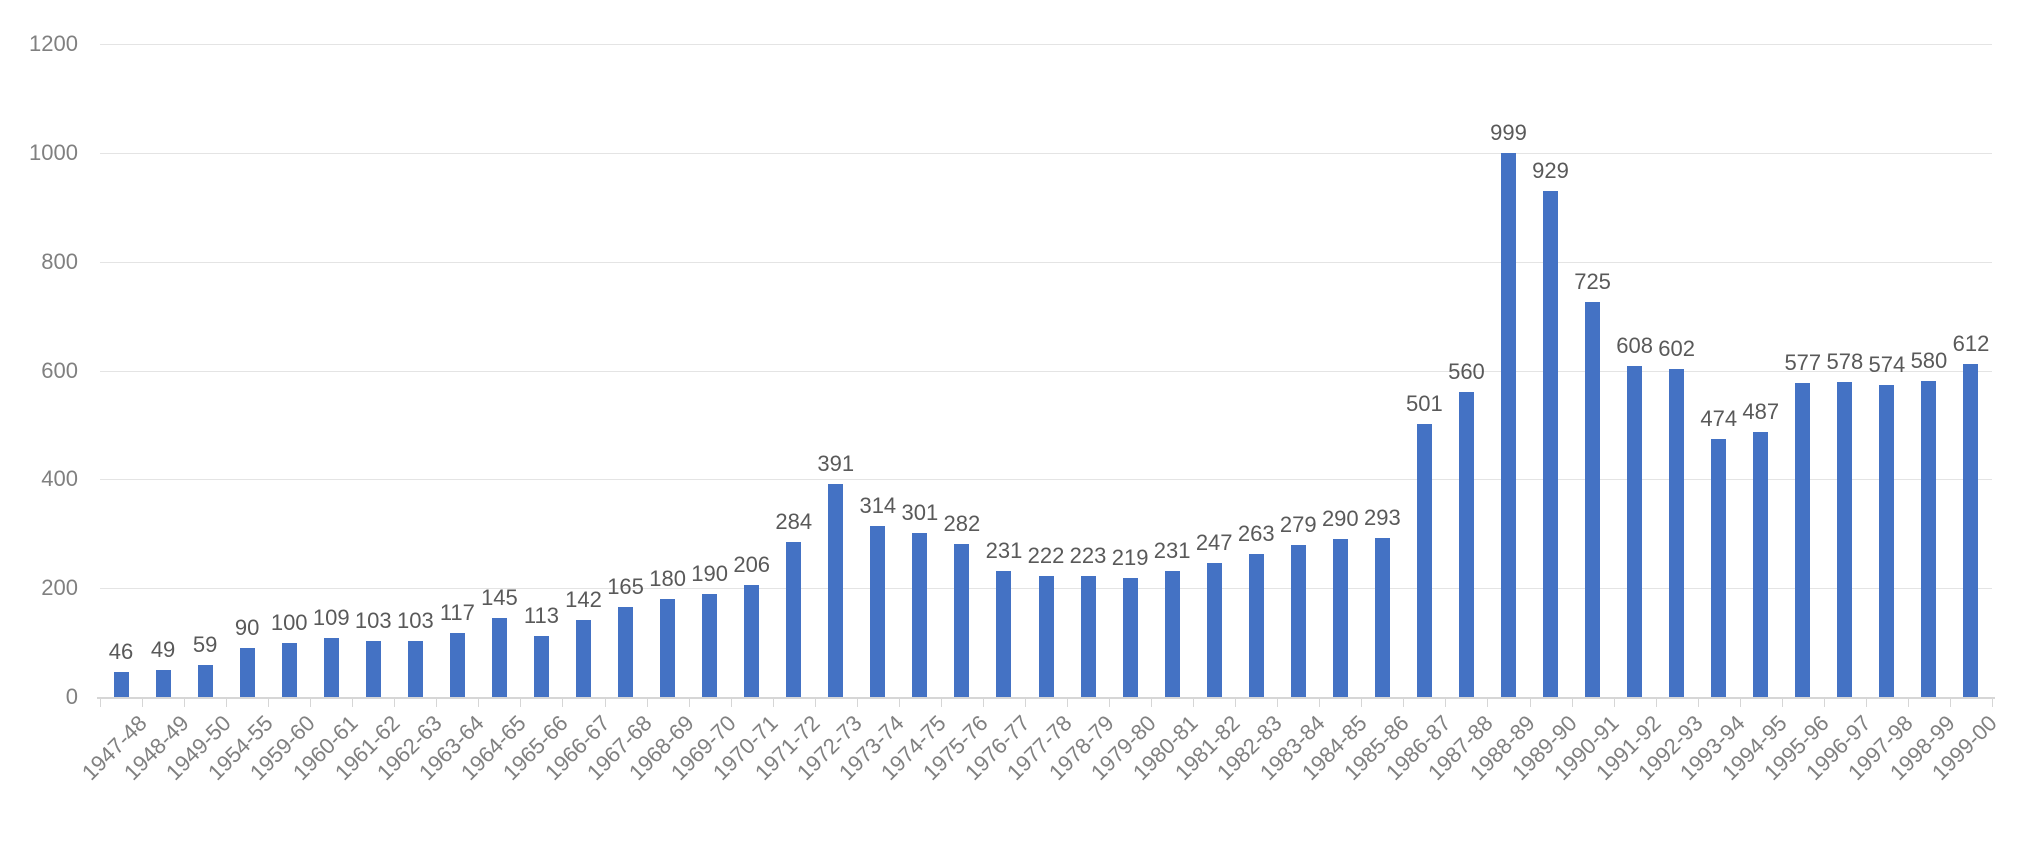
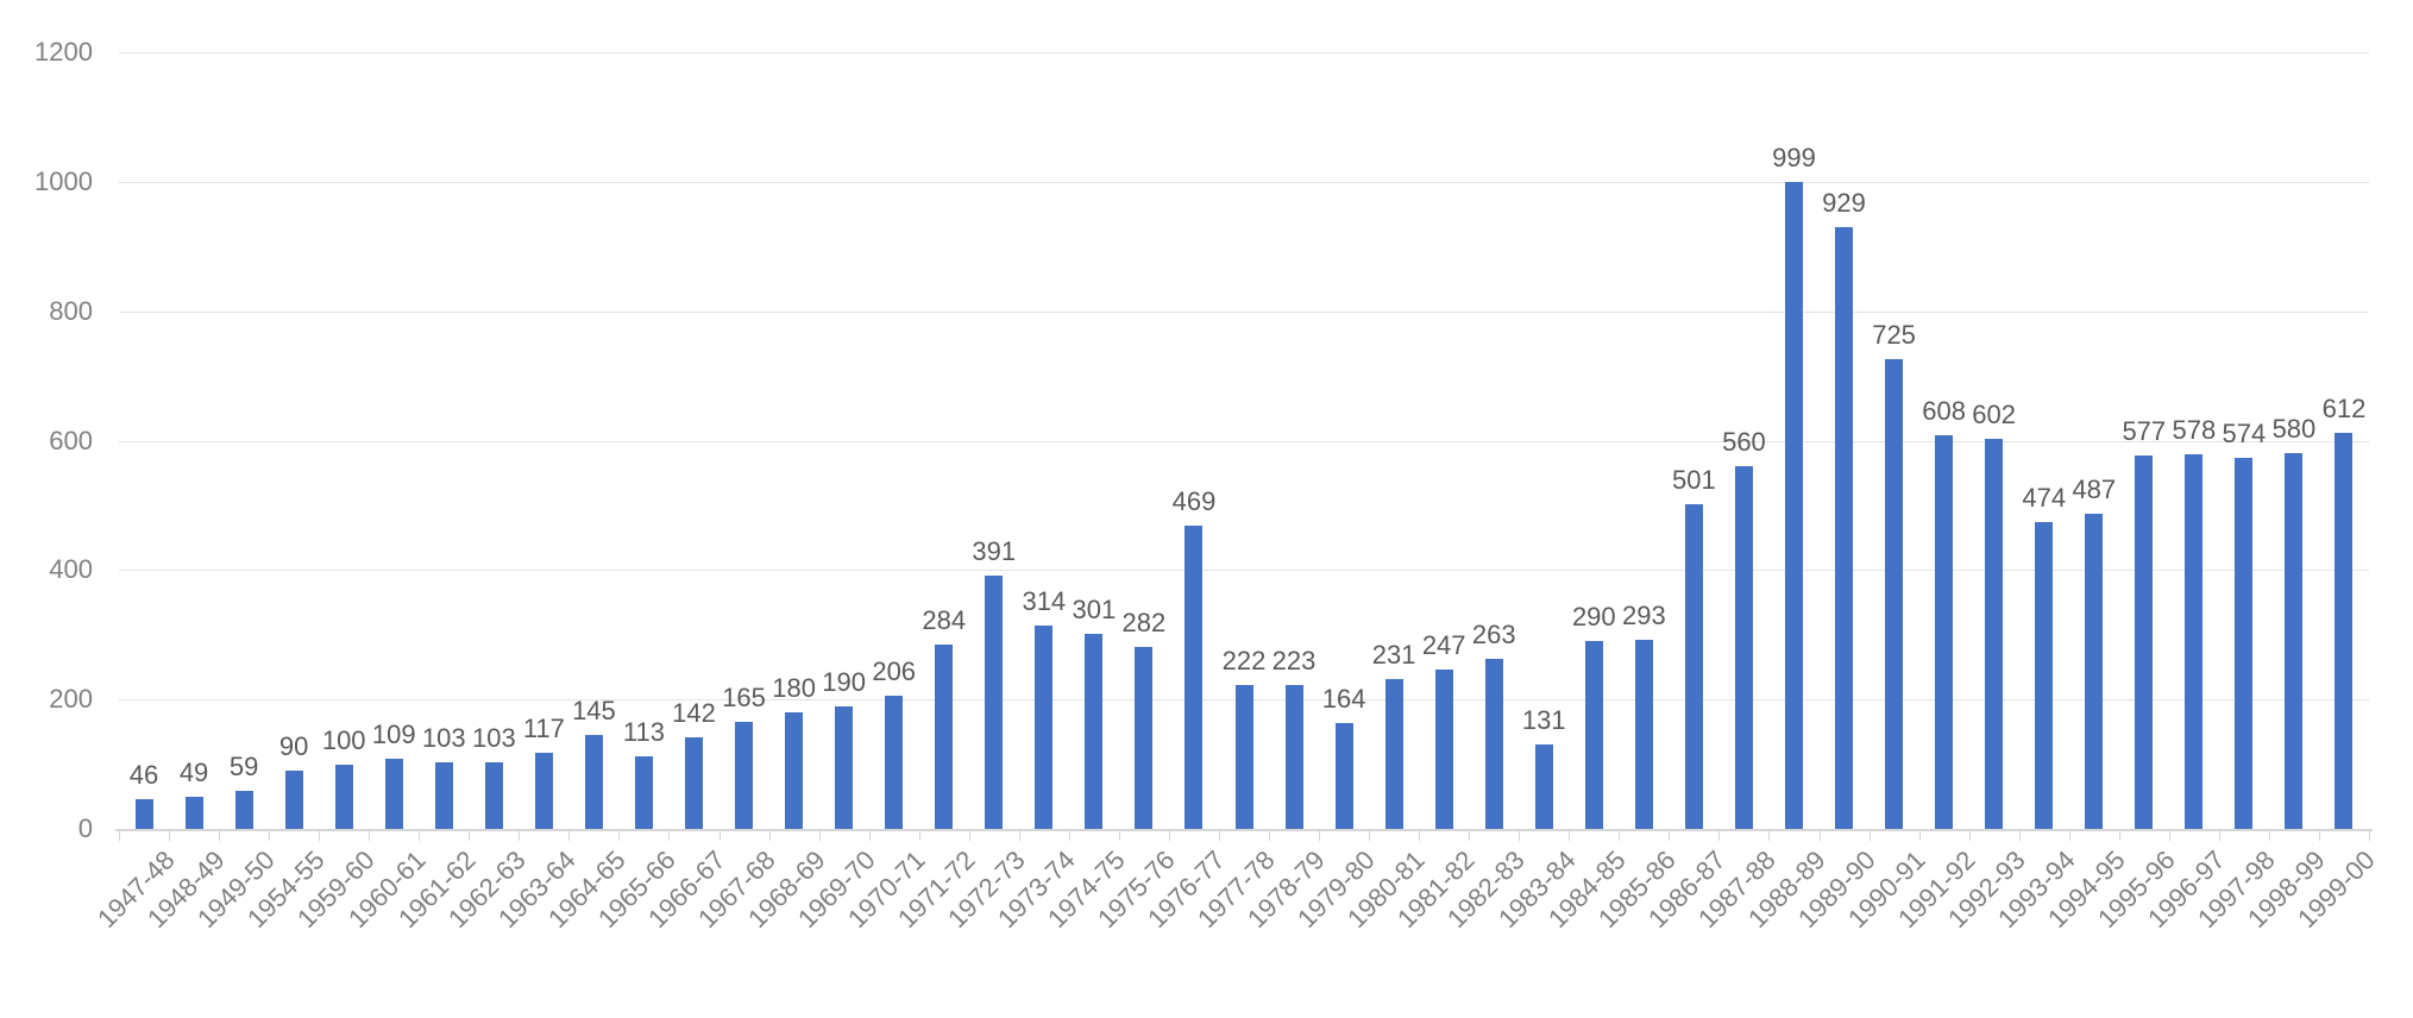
1976-77: 231 -> 469
1979-80: 219 -> 164
1983-84: 279 -> 131
